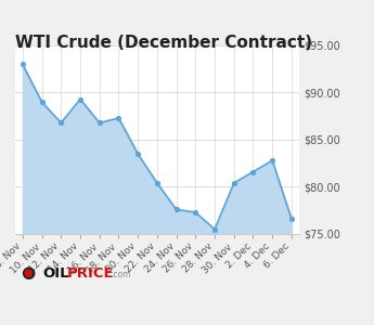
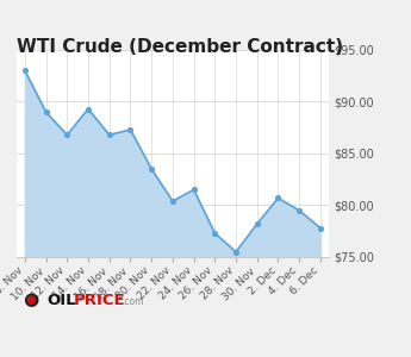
24. Nov: $77.6 -> $81.5
30. Nov: $80.4 -> $78.2
2. Dec: $81.6 -> $80.7
4. Dec: $82.8 -> $79.5
6. Dec: $76.6 -> $77.8
